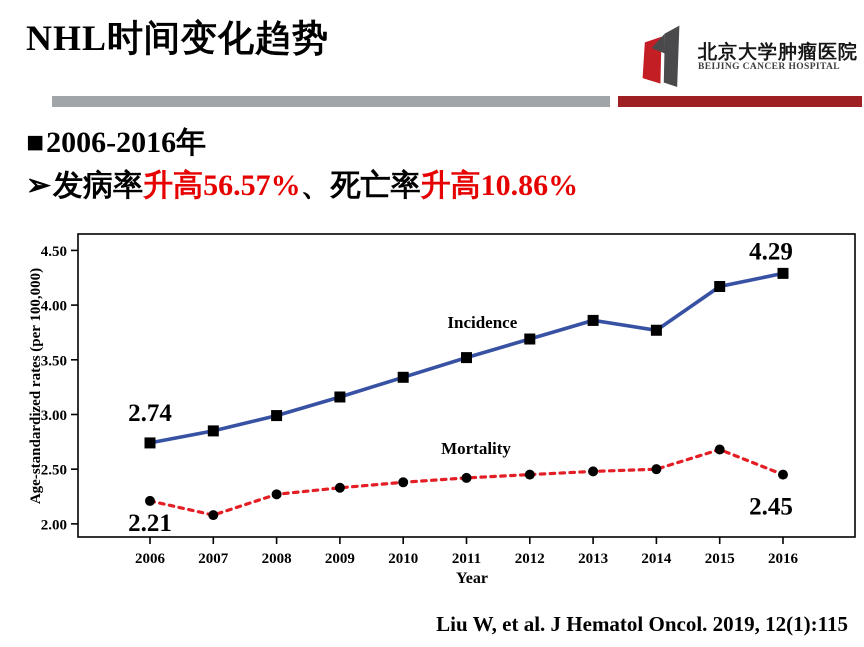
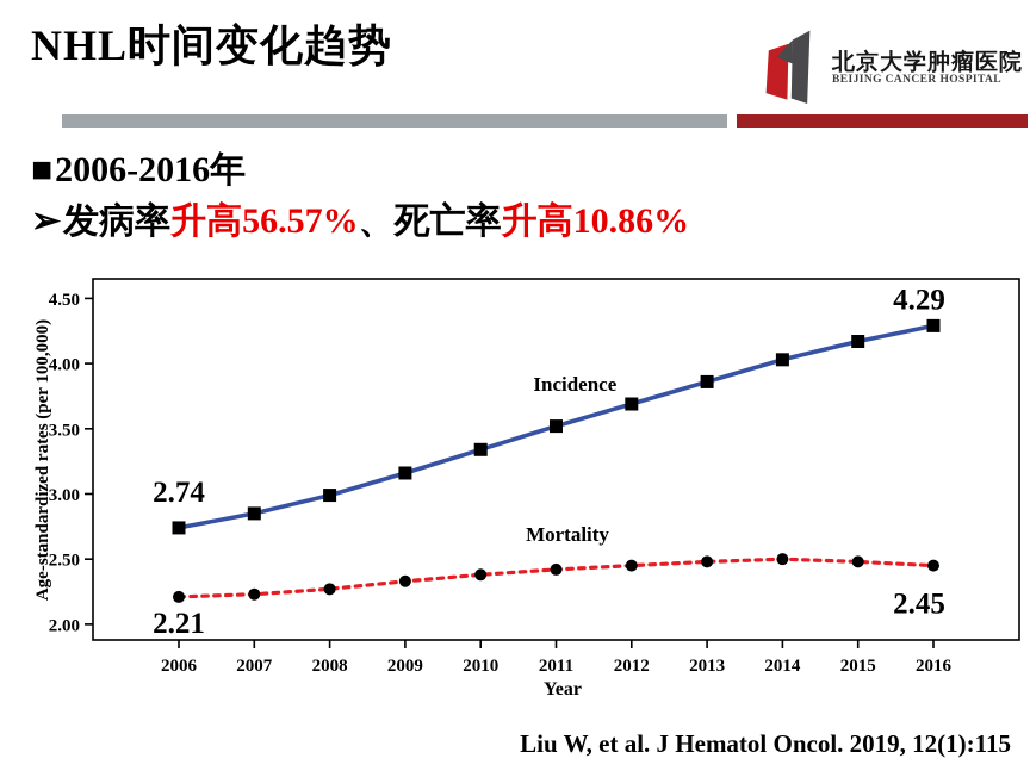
Mortality/2007: 2.08 -> 2.23
Incidence/2014: 3.77 -> 4.03
Mortality/2015: 2.68 -> 2.48
